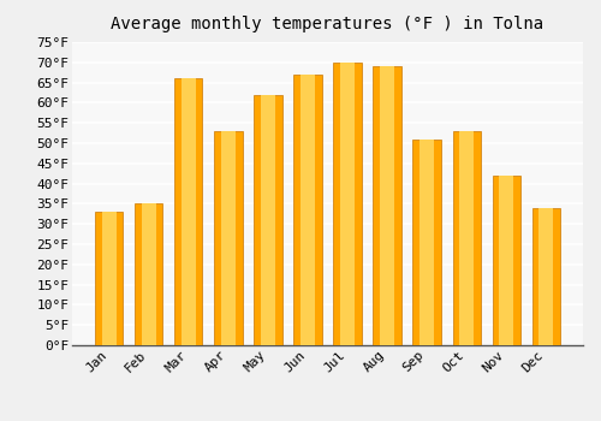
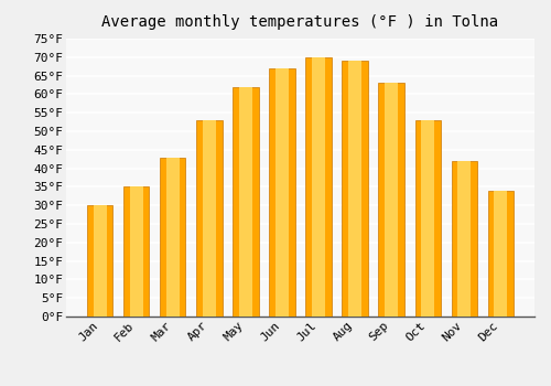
Jan: 33°F -> 30°F
Mar: 66°F -> 43°F
Sep: 51°F -> 63°F
